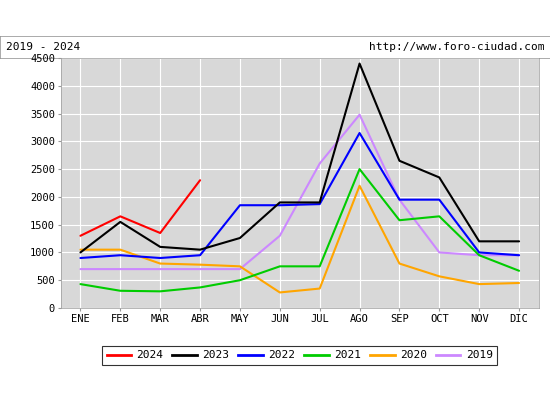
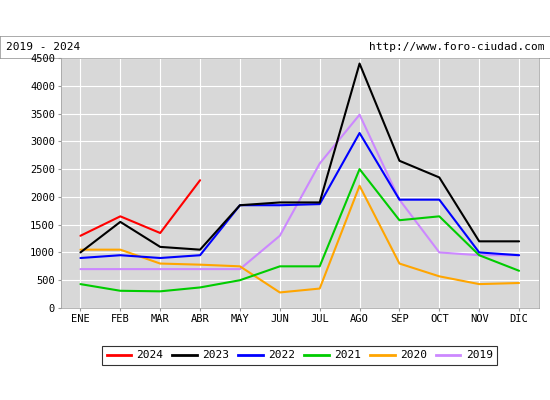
2023/MAY: 1260 -> 1850
